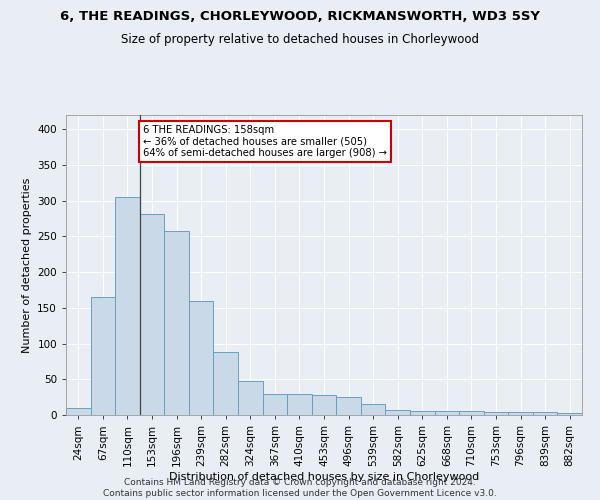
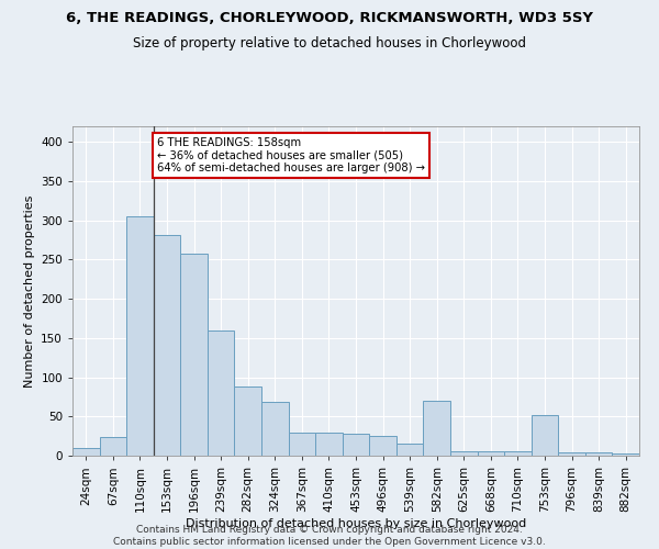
67sqm: 165 -> 24
324sqm: 48 -> 68
582sqm: 7 -> 70
753sqm: 4 -> 52
